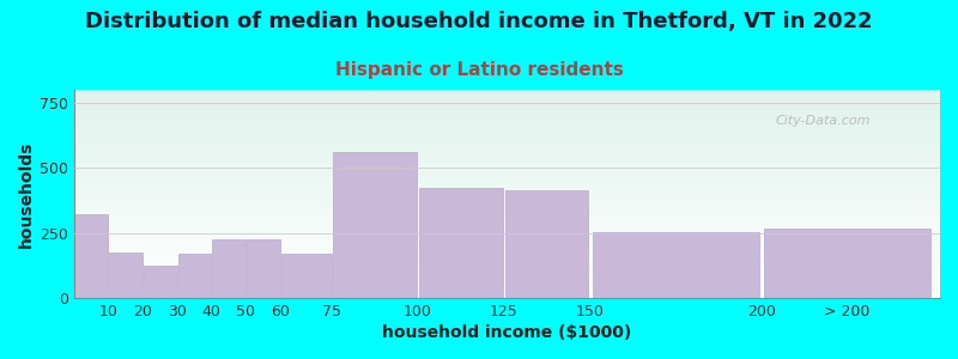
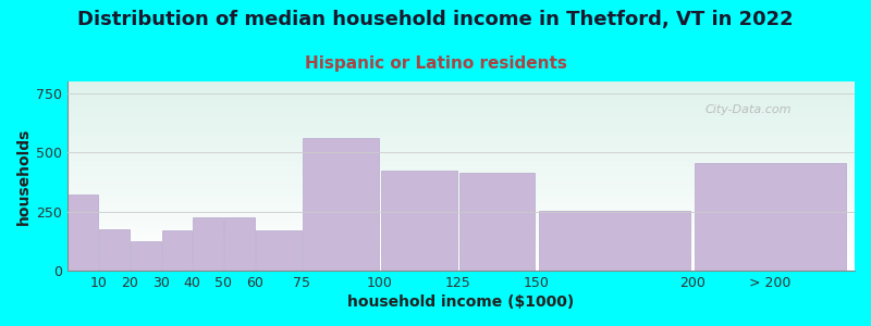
> 200: 265 -> 455
